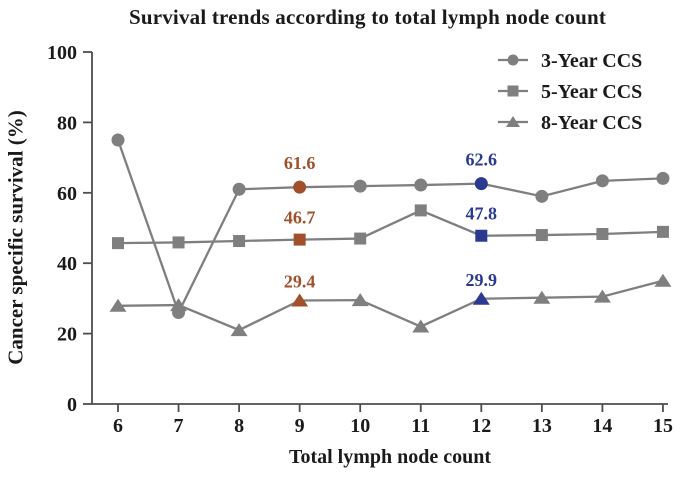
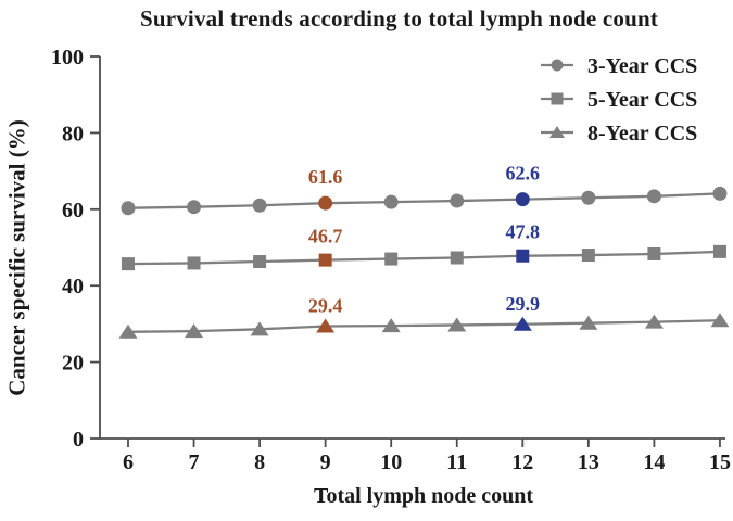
3-Year CCS/6: 75 -> 60
3-Year CCS/7: 26 -> 61
8-Year CCS/8: 21 -> 29
5-Year CCS/11: 55 -> 47
8-Year CCS/11: 22 -> 30
3-Year CCS/13: 59 -> 63
8-Year CCS/15: 35 -> 31
